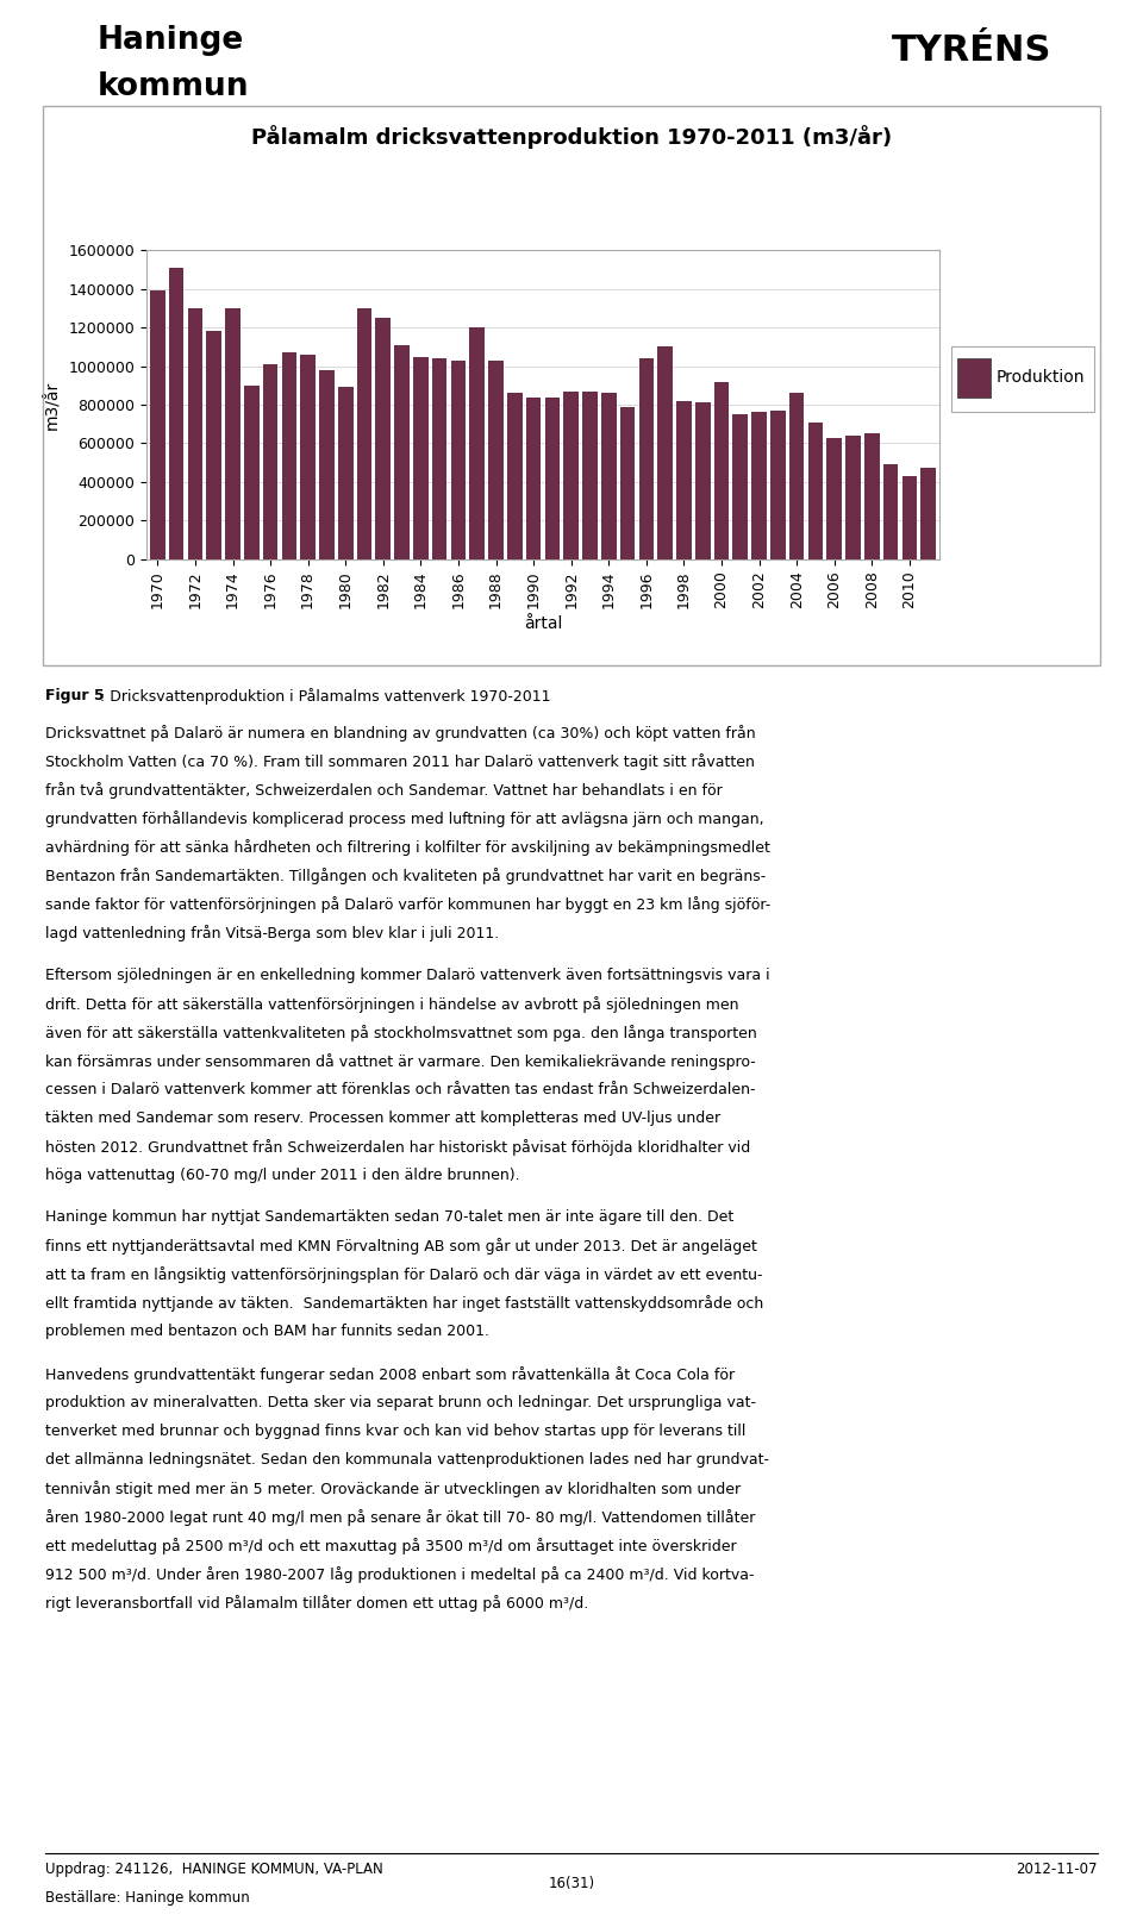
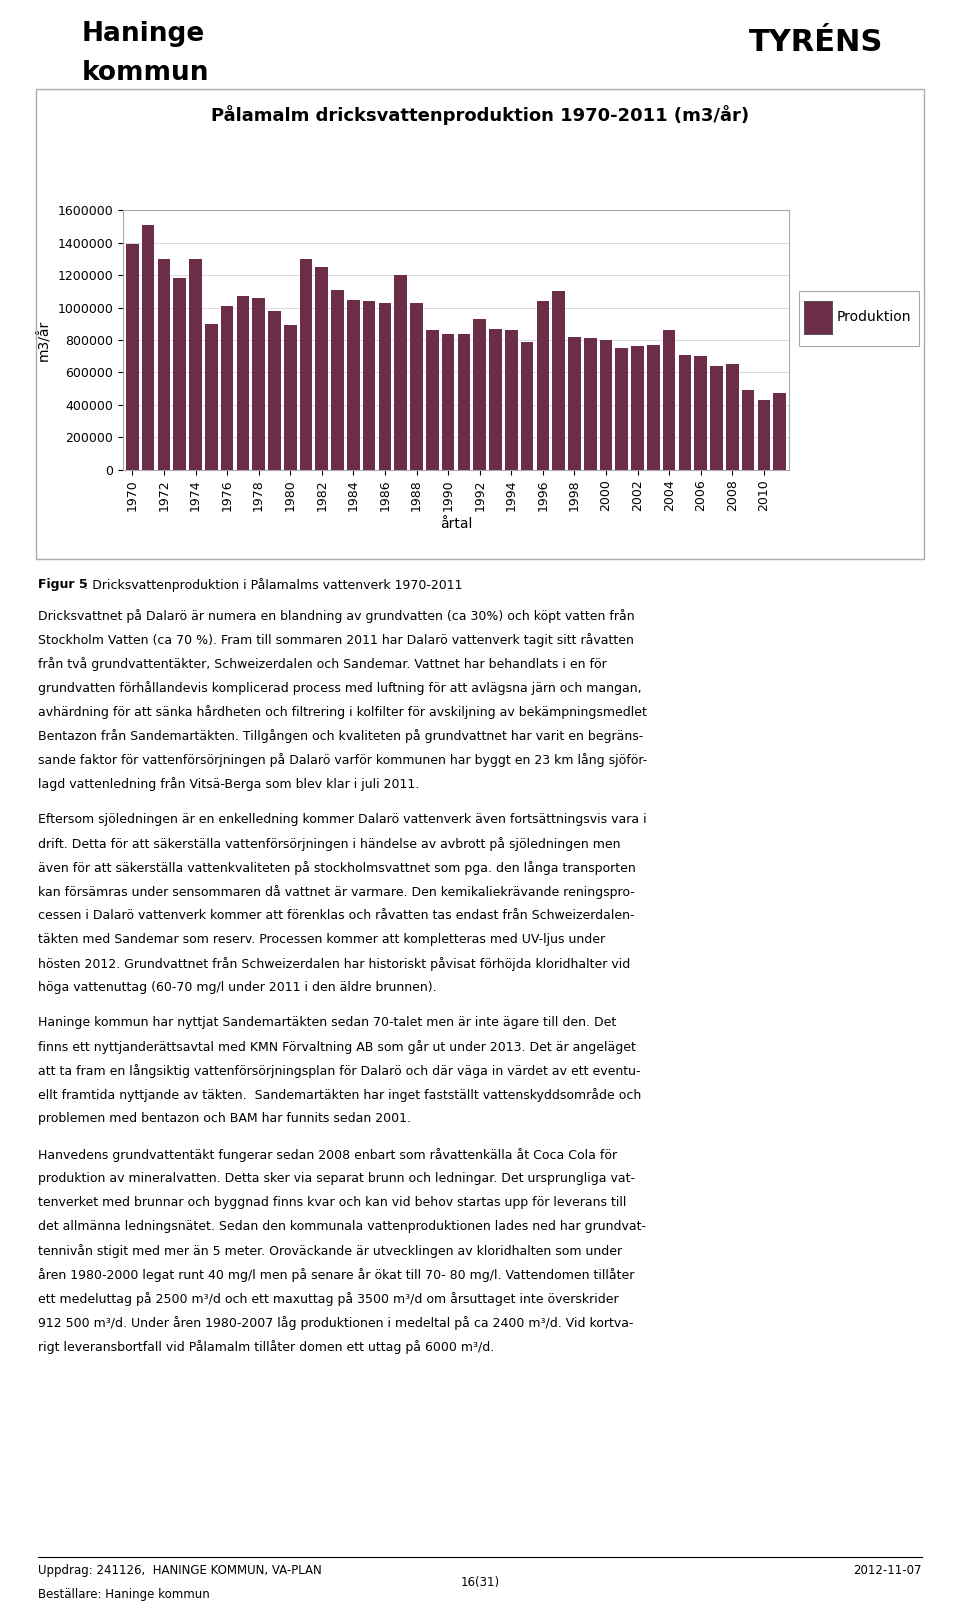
1992: 870000 -> 930000
2000: 920000 -> 800000
2006: 630000 -> 700000
